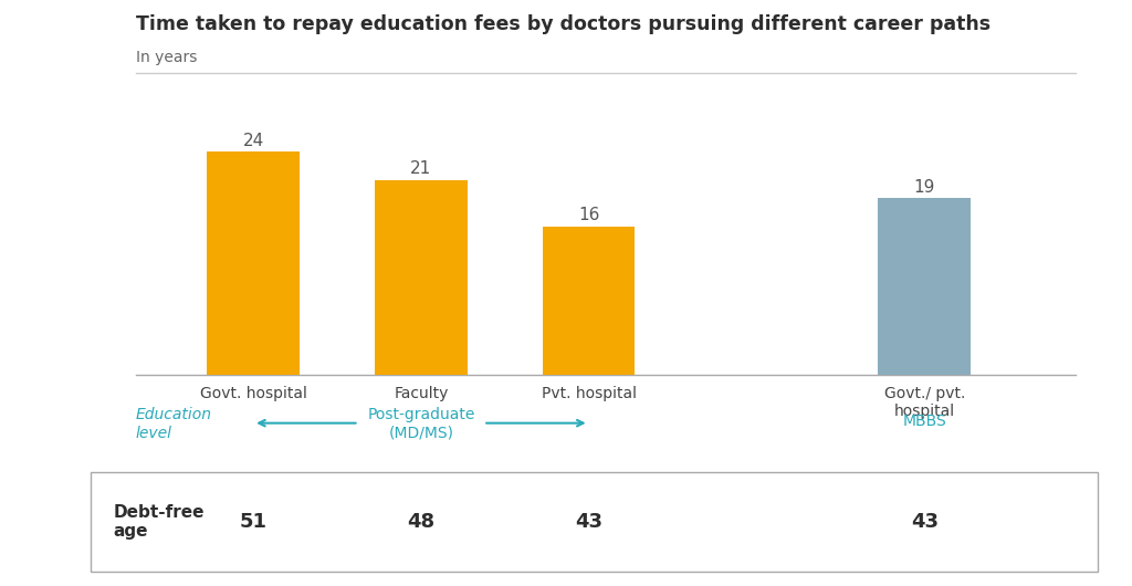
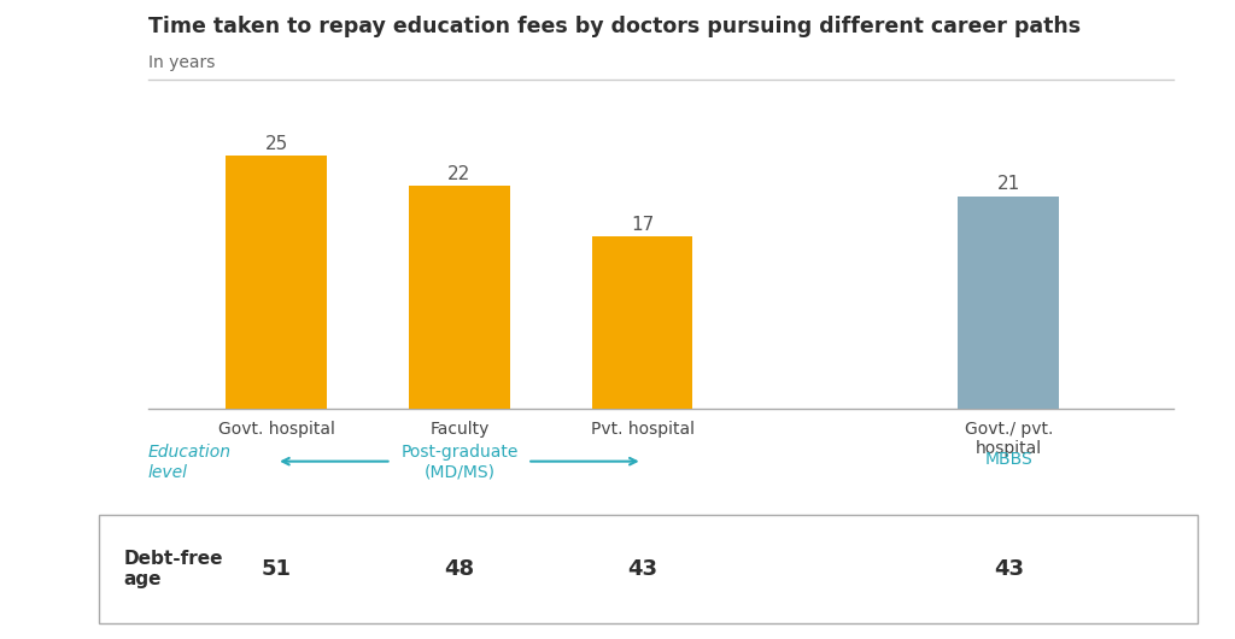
Govt. hospital: 24 -> 25
Faculty: 21 -> 22
Pvt. hospital: 16 -> 17
Govt./ pvt. hospital: 19 -> 21
